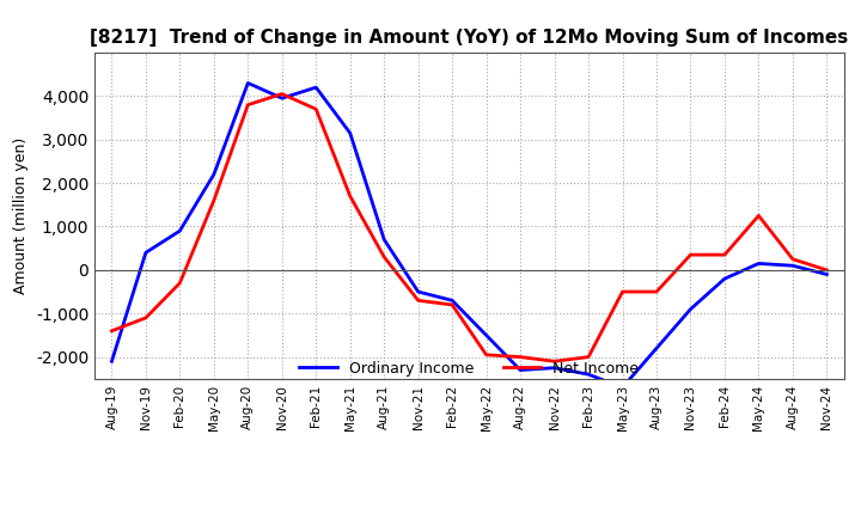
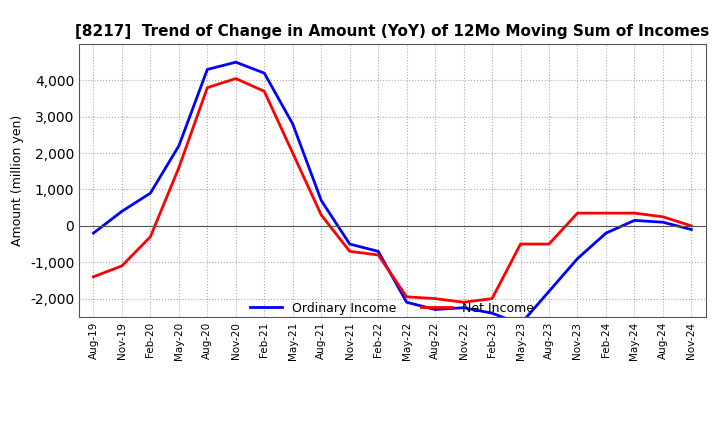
Ordinary Income/Aug-19: -2,100 -> -200
Ordinary Income/Nov-20: 3,950 -> 4,500
Ordinary Income/May-21: 3,150 -> 2,800
Net Income/May-21: 1,700 -> 2,000
Ordinary Income/May-22: -1,500 -> -2,100
Net Income/May-24: 1,250 -> 350
